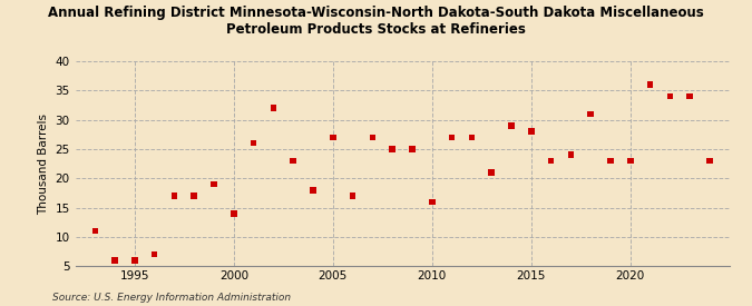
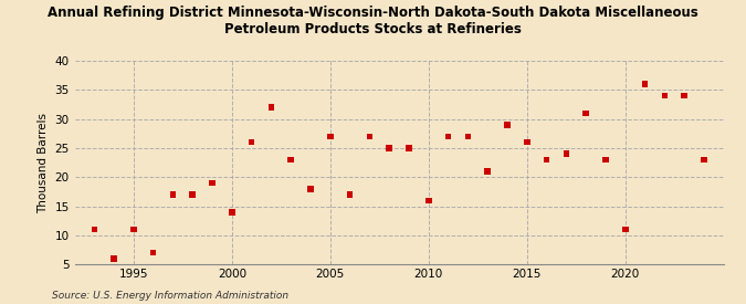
1995: 6 -> 11
2015: 28 -> 26
2020: 23 -> 11
